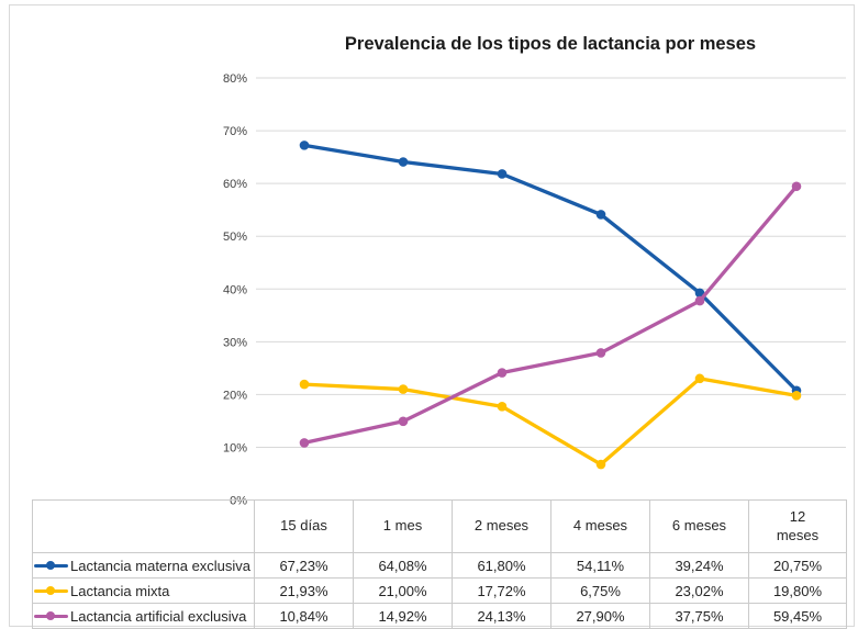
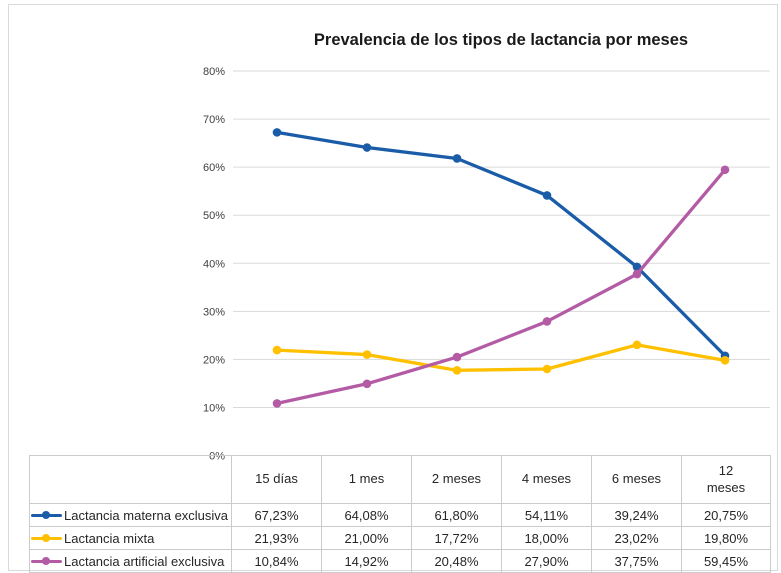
Lactancia artificial exclusiva/2 meses: 24,13% -> 20,48%
Lactancia mixta/4 meses: 6,75% -> 18,00%
